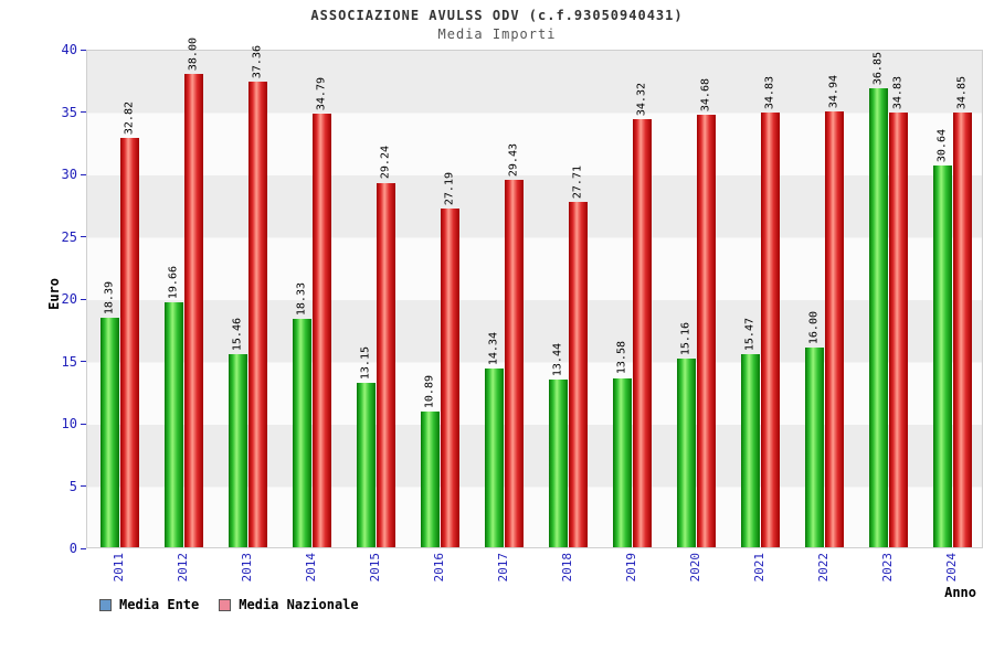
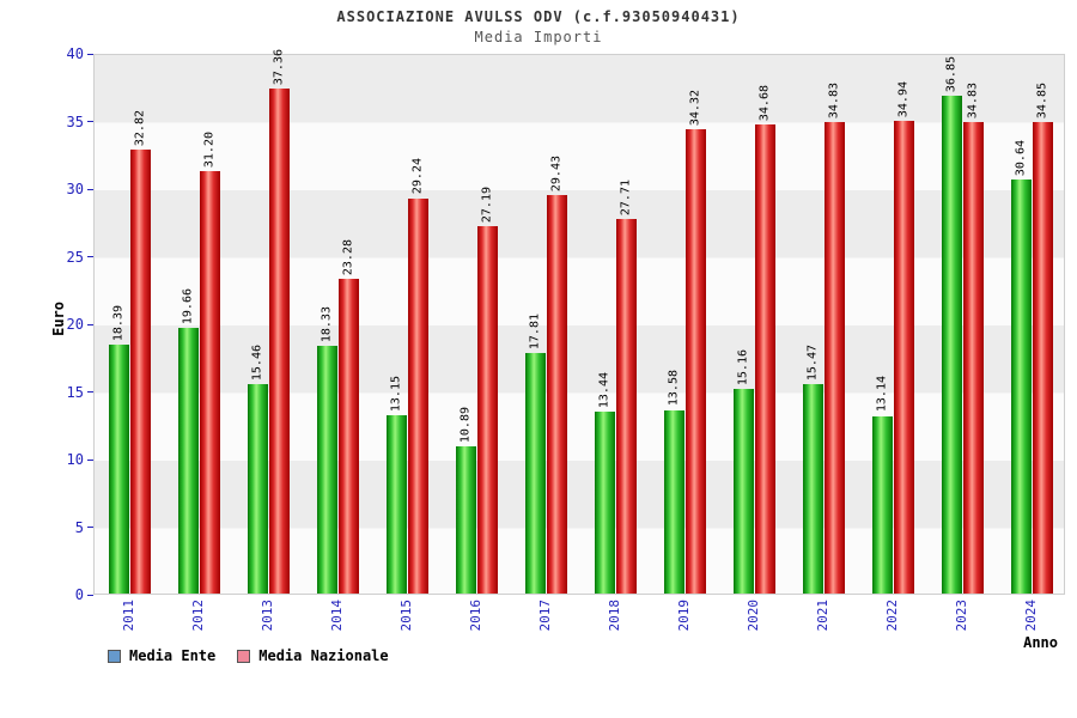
Media Nazionale/2012: 38.00 -> 31.20
Media Nazionale/2014: 34.79 -> 23.28
Media Ente/2017: 14.34 -> 17.81
Media Ente/2022: 16.00 -> 13.14
